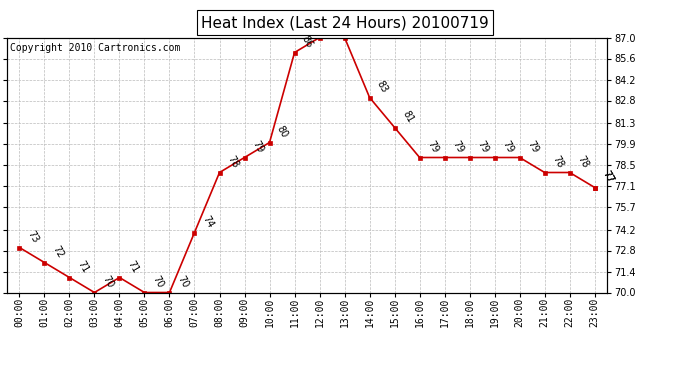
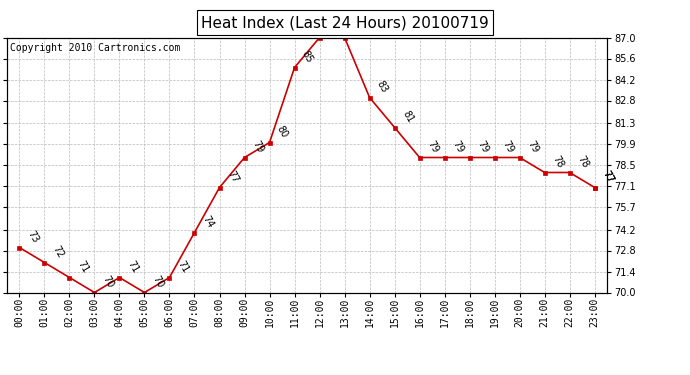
06:00: 70 -> 71
08:00: 78 -> 77
11:00: 86 -> 85
